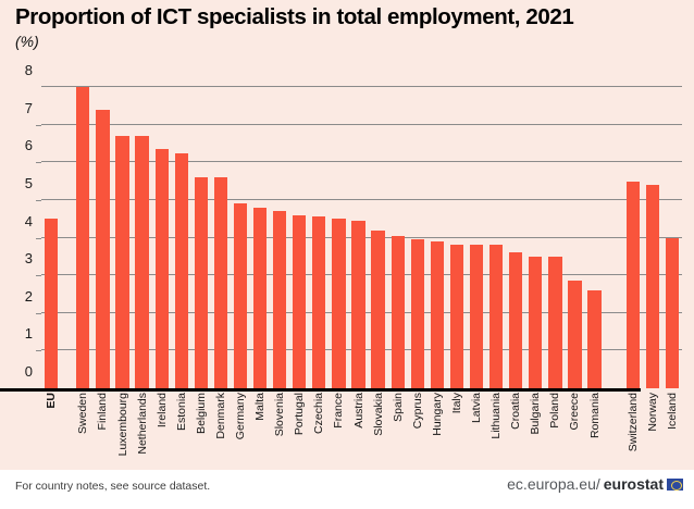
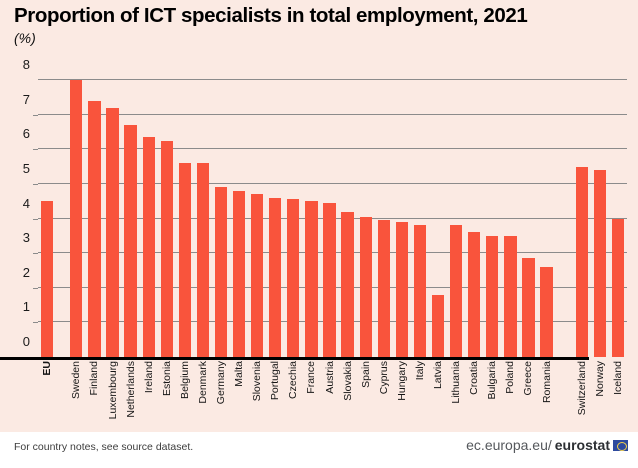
Luxembourg: 6.7 -> 7.2
Latvia: 3.8 -> 1.8
